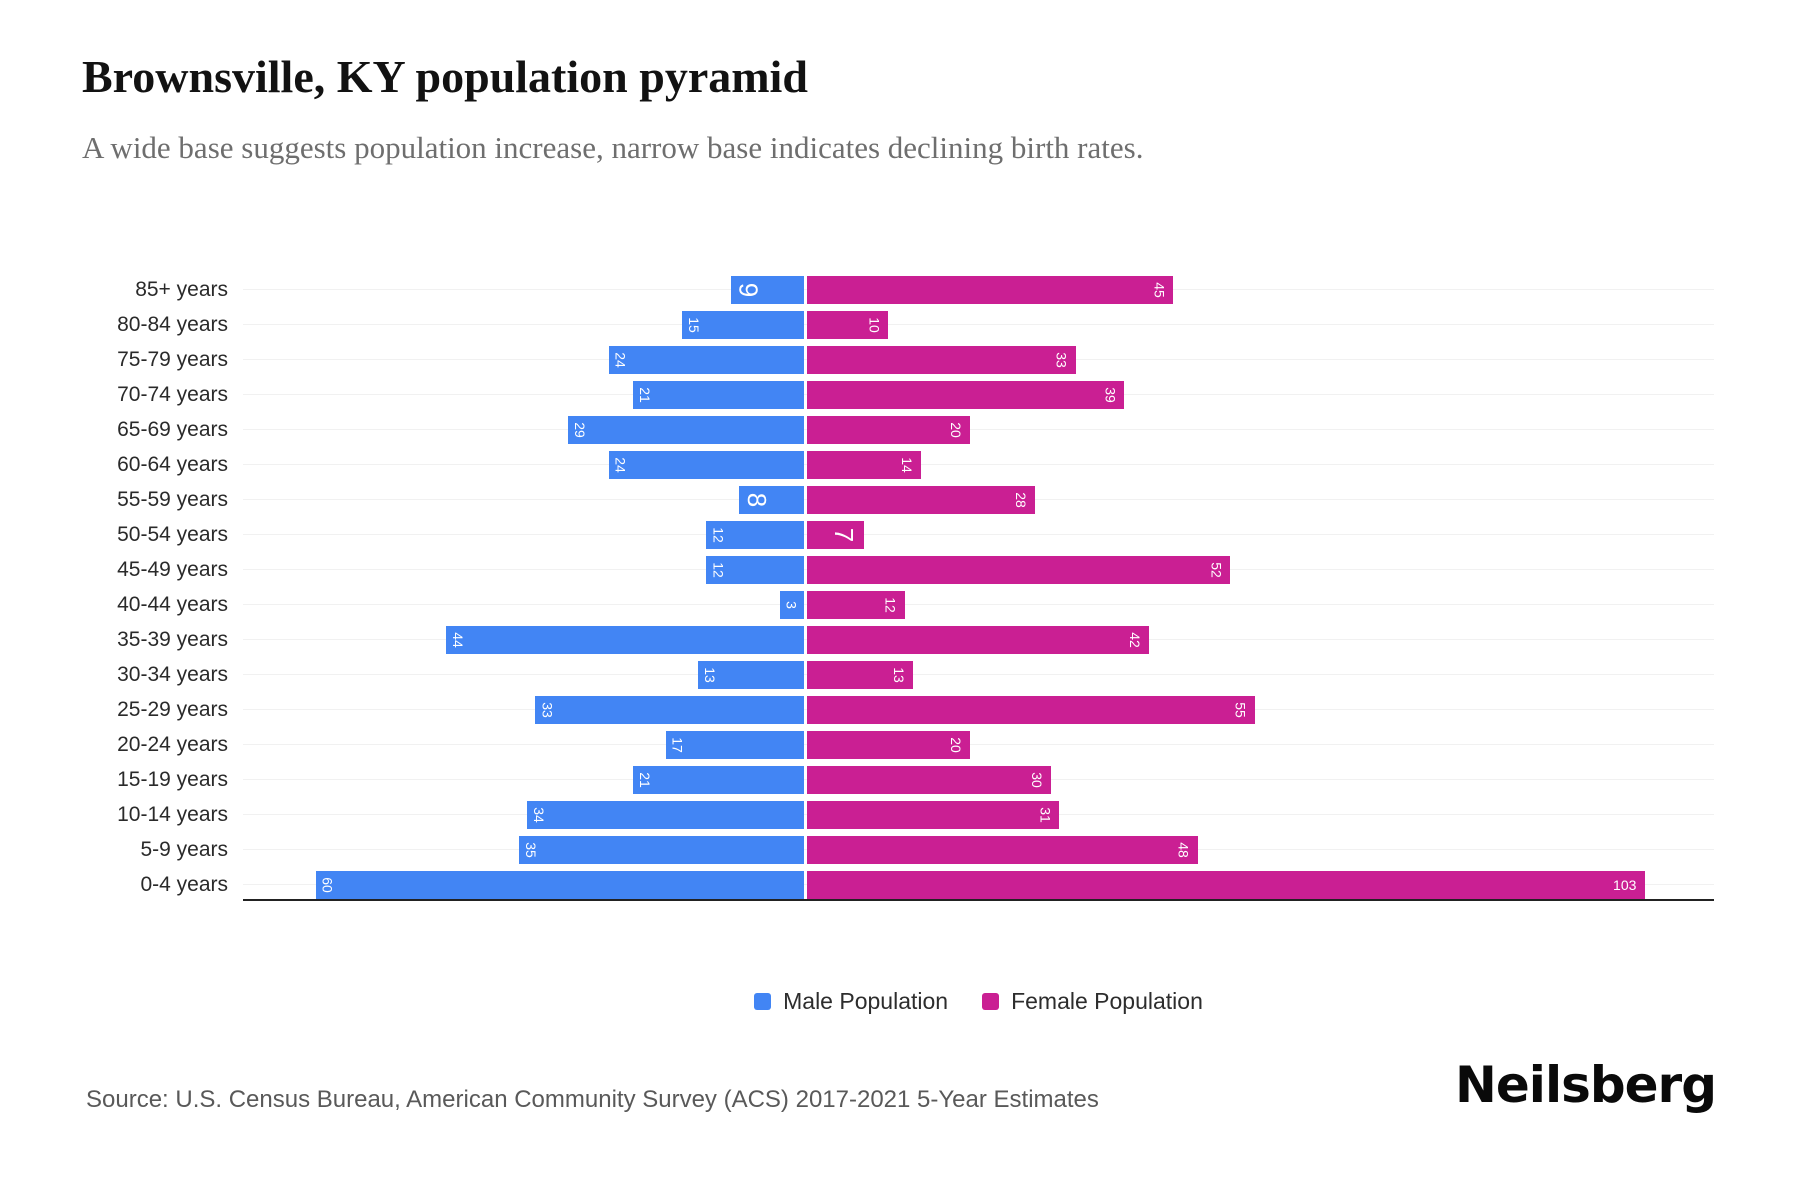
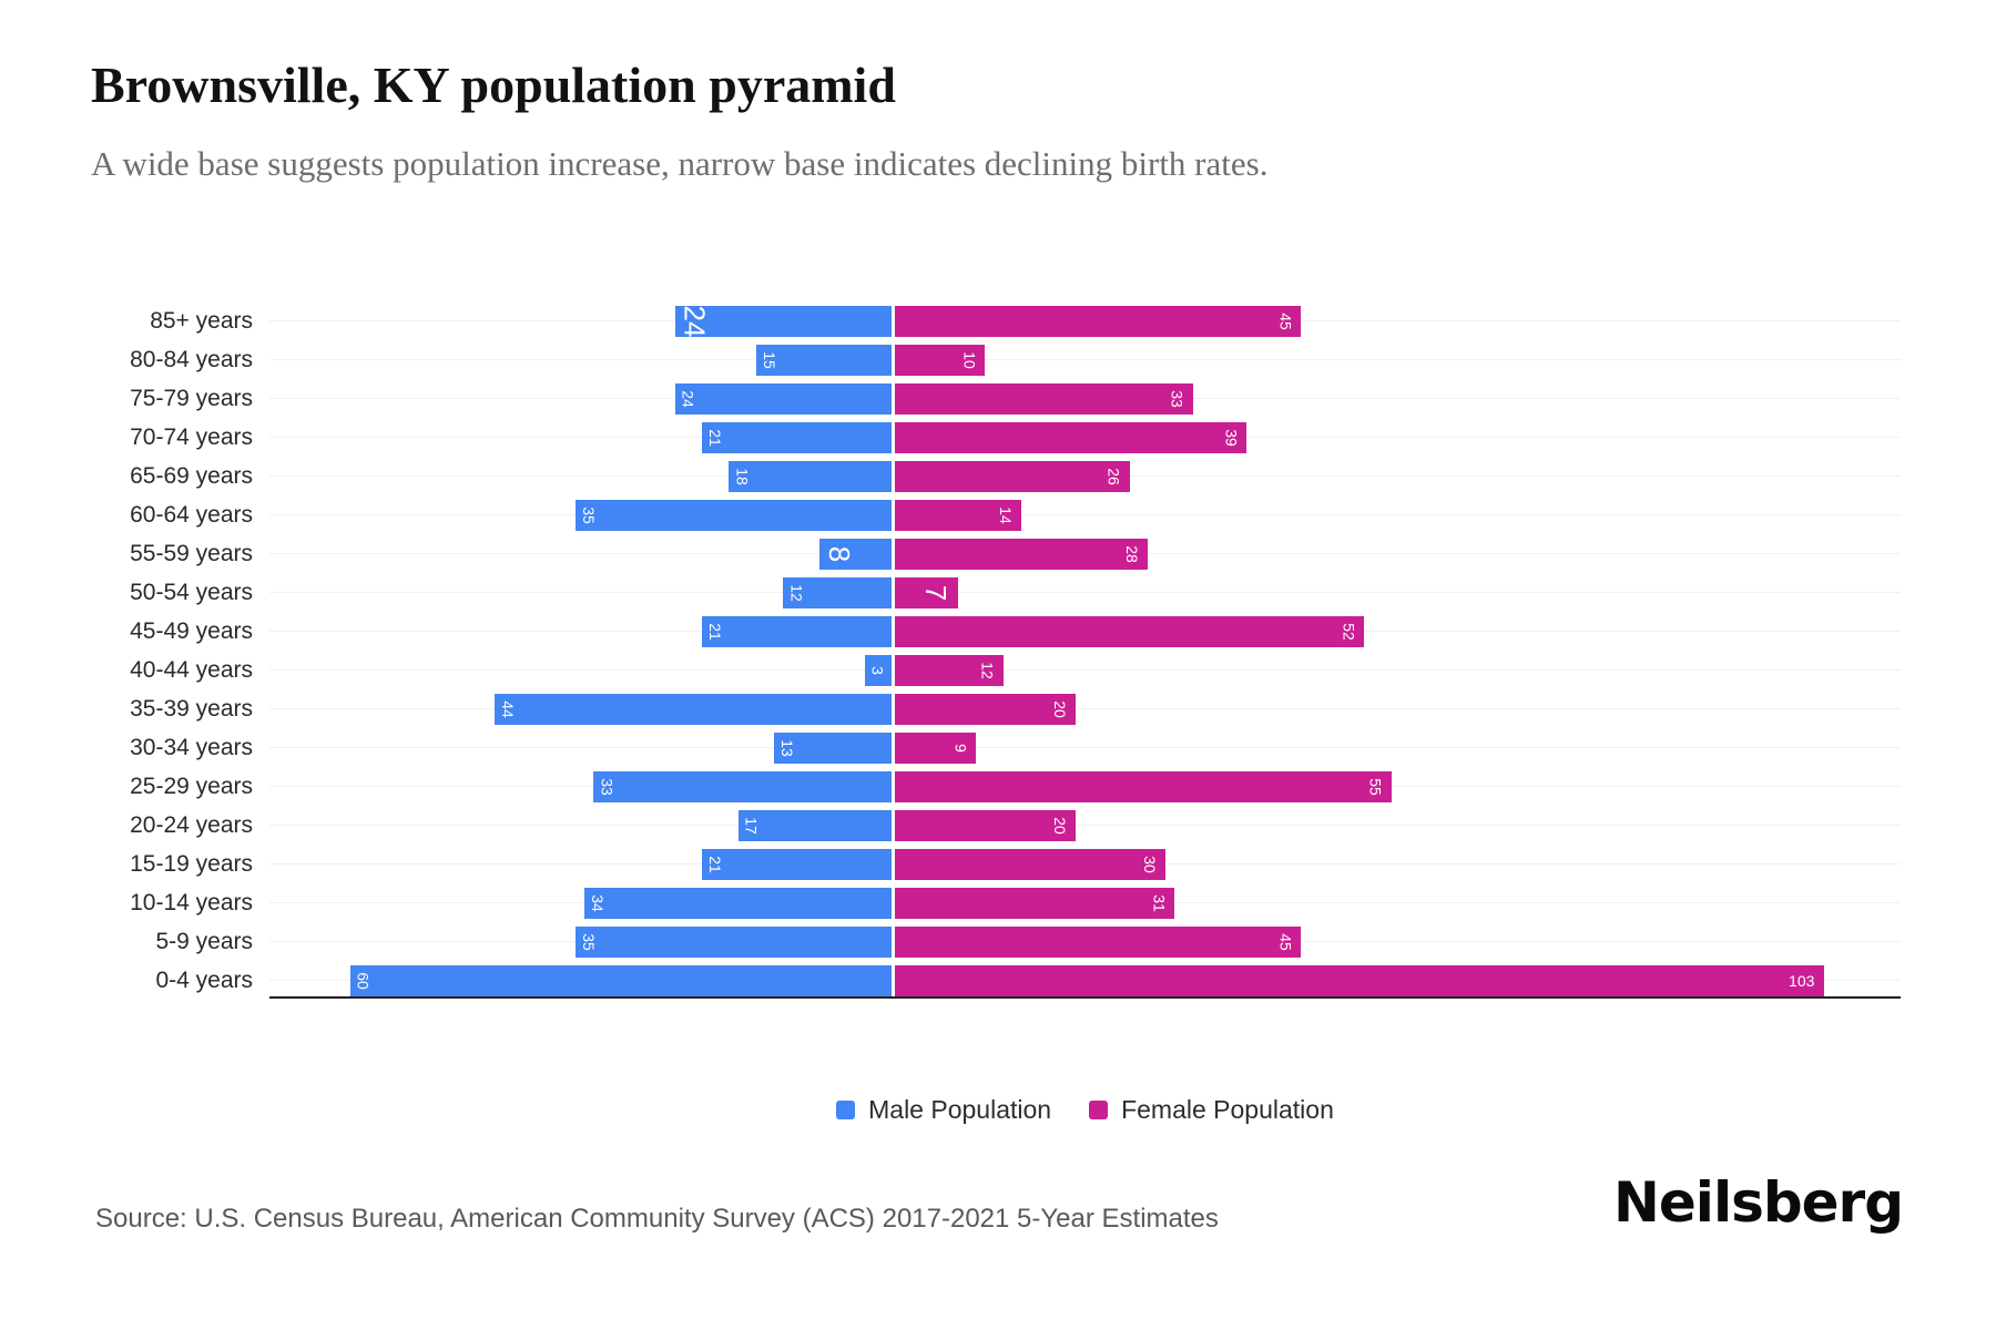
Male Population/85+ years: 9 -> 24
Male Population/65-69 years: 29 -> 18
Female Population/65-69 years: 20 -> 26
Male Population/60-64 years: 24 -> 35
Male Population/45-49 years: 12 -> 21
Female Population/35-39 years: 42 -> 20
Female Population/30-34 years: 13 -> 9
Female Population/5-9 years: 48 -> 45
